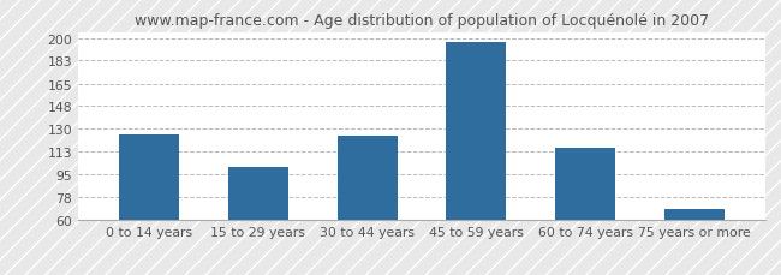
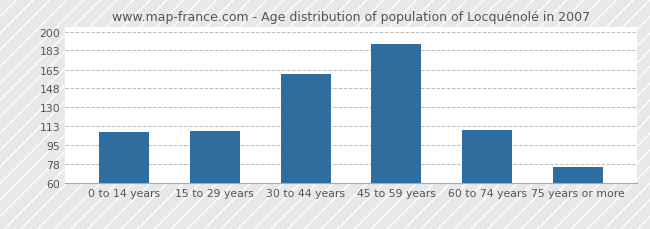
0 to 14 years: 126 -> 107
15 to 29 years: 101 -> 108
30 to 44 years: 125 -> 161
45 to 59 years: 197 -> 189
60 to 74 years: 116 -> 109
75 years or more: 68 -> 75
